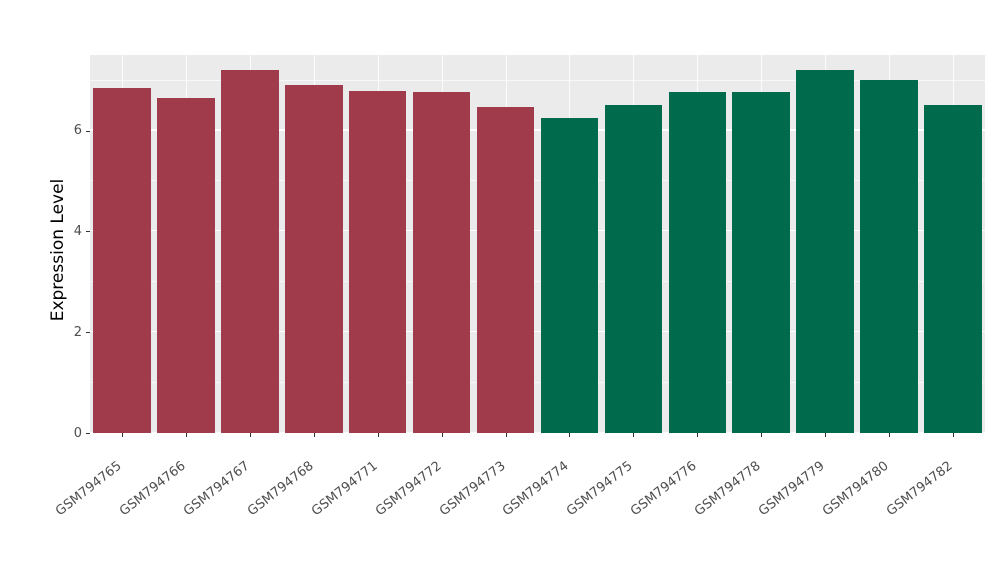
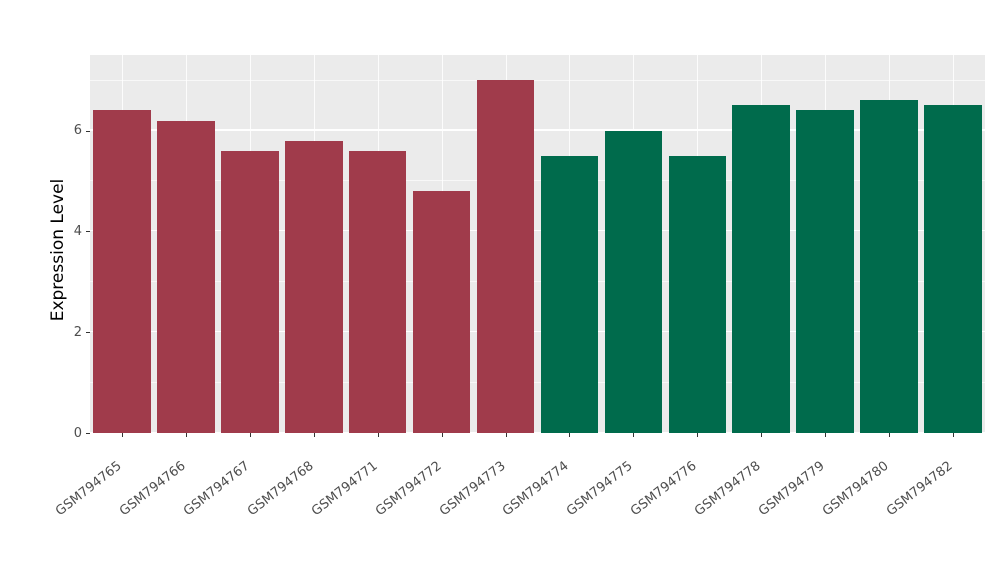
GSM794765: 6.8 -> 6.4
GSM794766: 6.7 -> 6.2
GSM794767: 7.2 -> 5.6
GSM794768: 6.9 -> 5.8
GSM794771: 6.8 -> 5.6
GSM794772: 6.8 -> 4.8
GSM794773: 6.5 -> 7.0
GSM794774: 6.2 -> 5.5
GSM794775: 6.5 -> 6.0
GSM794776: 6.8 -> 5.5
GSM794778: 6.8 -> 6.5
GSM794779: 7.2 -> 6.4
GSM794780: 7.0 -> 6.6
